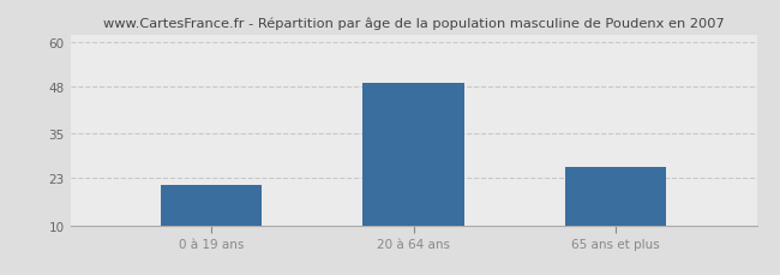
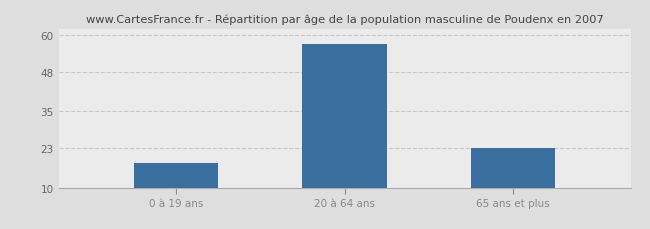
0 à 19 ans: 21 -> 18
20 à 64 ans: 49 -> 57
65 ans et plus: 26 -> 23
